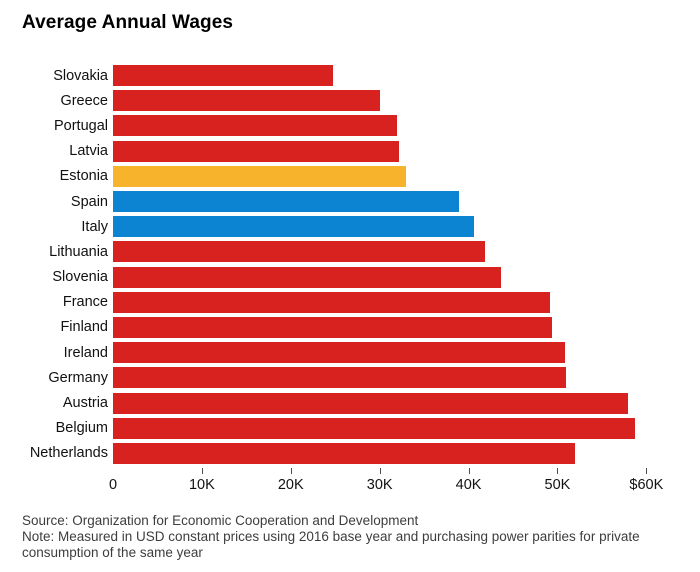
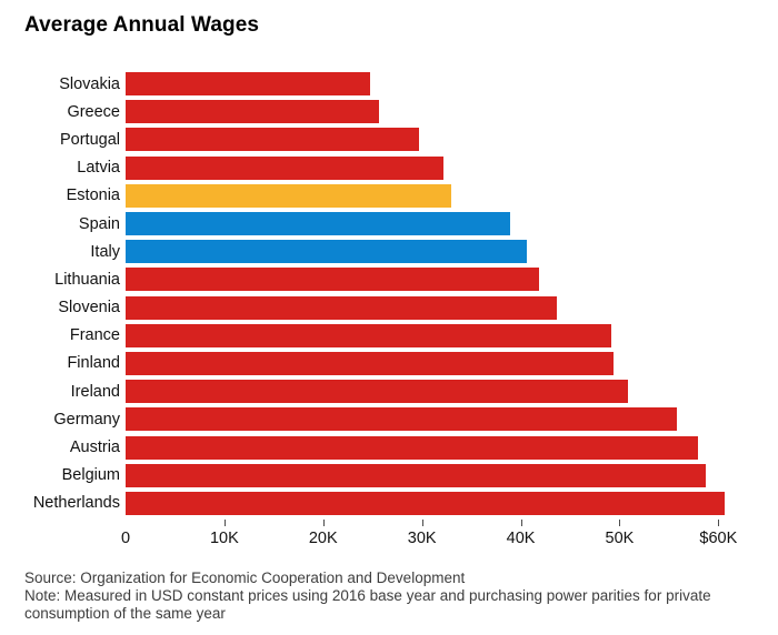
Greece: $30K -> $26K
Portugal: $32K -> $30K
Germany: $51K -> $56K
Netherlands: $52K -> $61K
